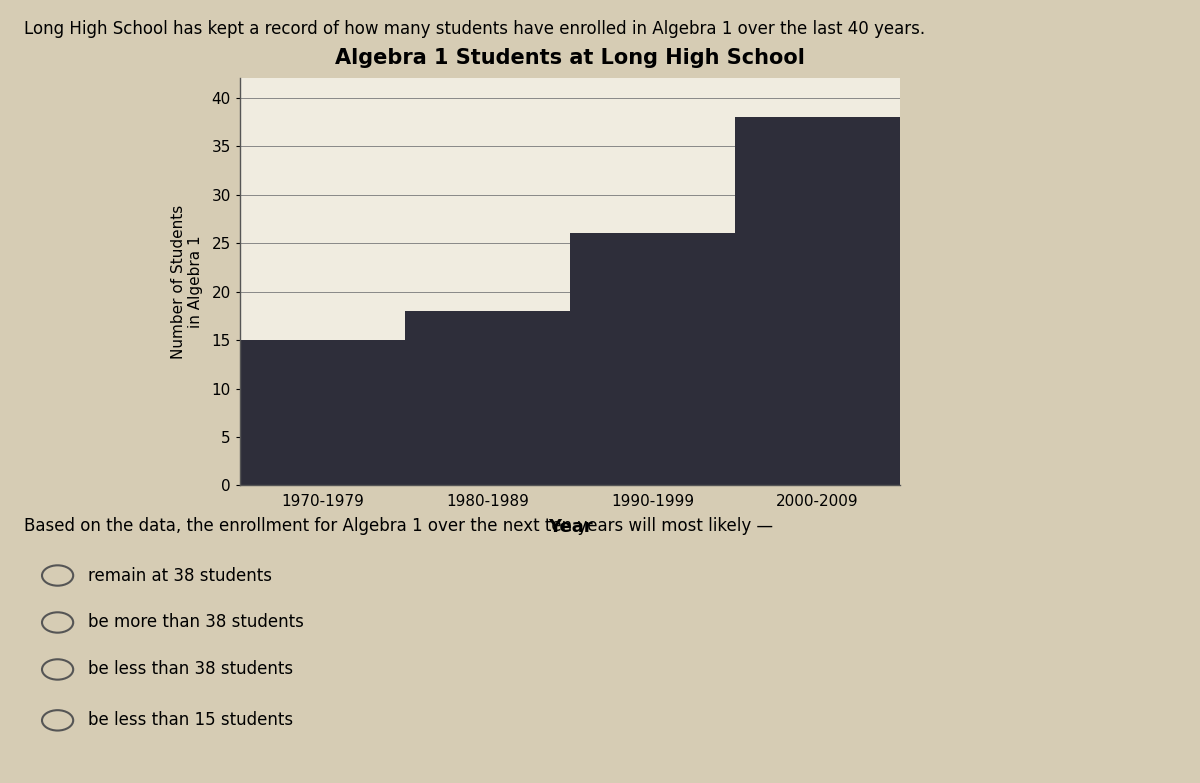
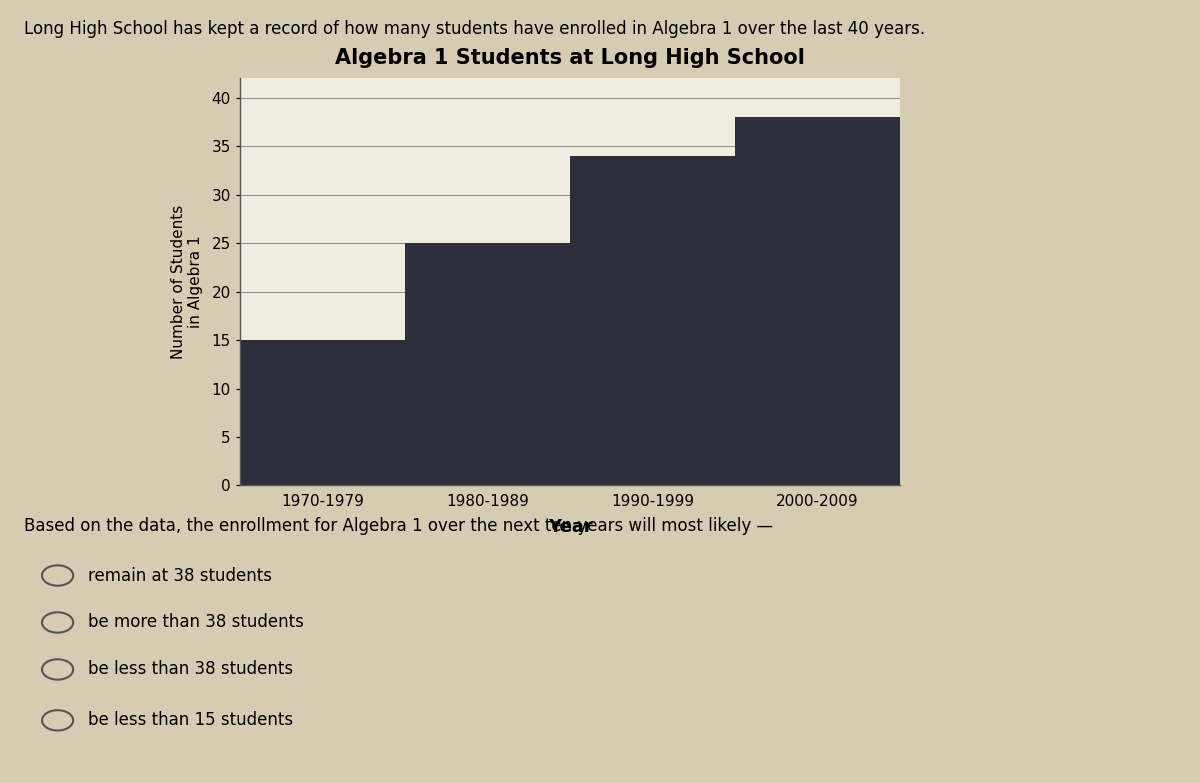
1980-1989: 18 -> 25
1990-1999: 26 -> 34
